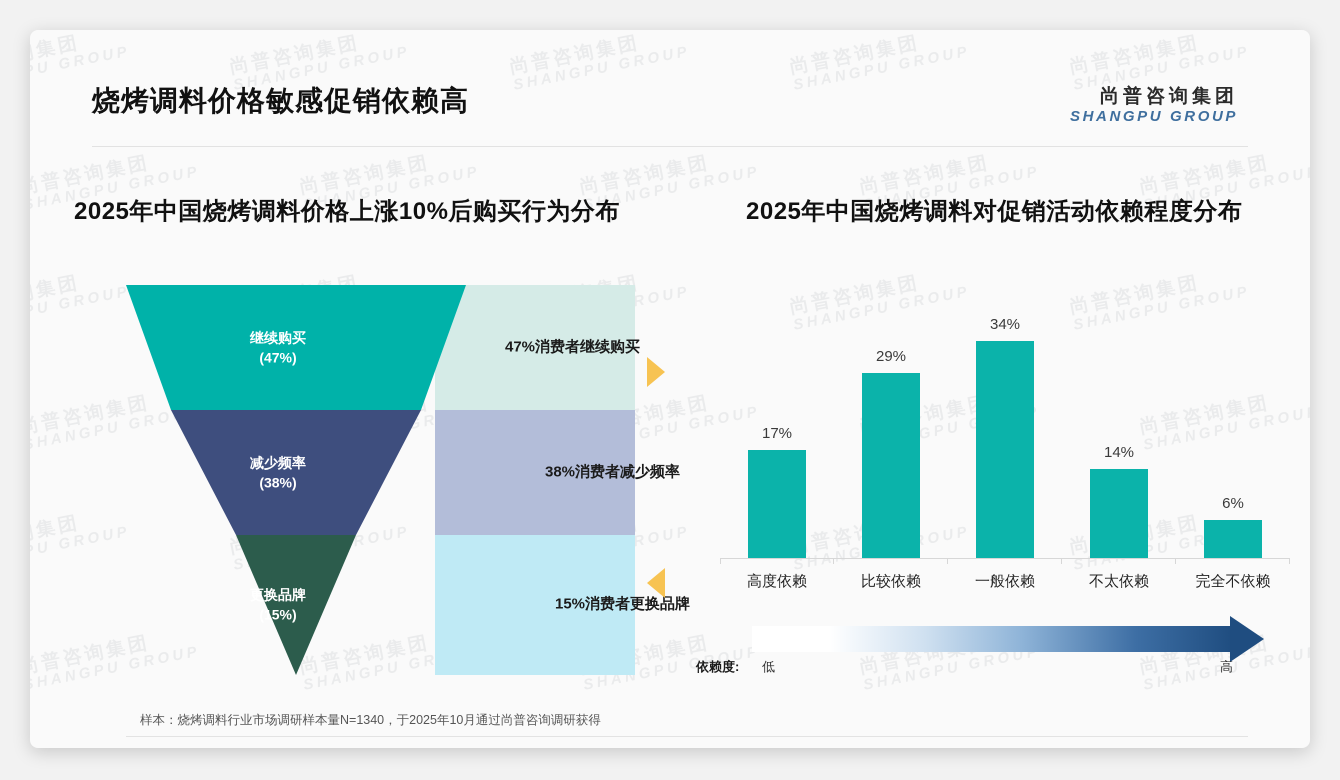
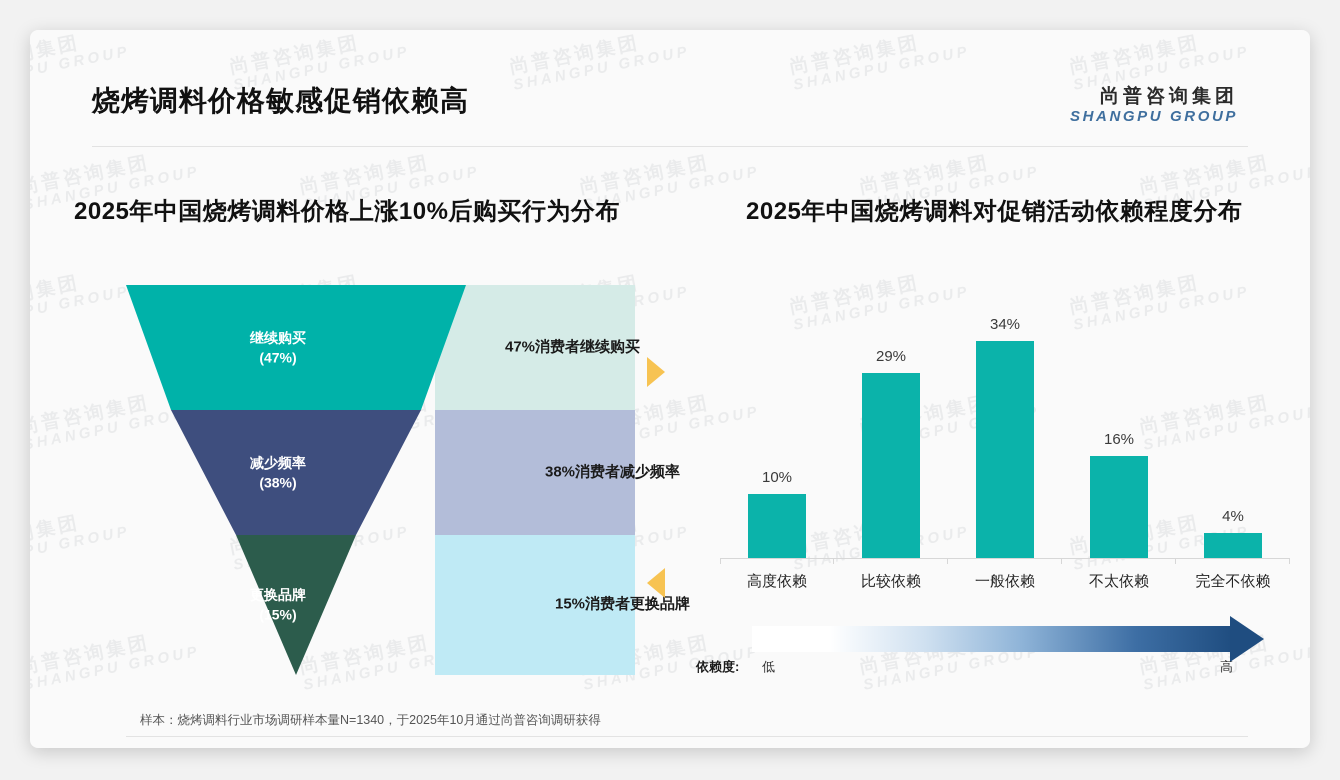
2025年中国烧烤调料对促销活动依赖程度分布/高度依赖: 17% -> 10%
2025年中国烧烤调料对促销活动依赖程度分布/不太依赖: 14% -> 16%
2025年中国烧烤调料对促销活动依赖程度分布/完全不依赖: 6% -> 4%
